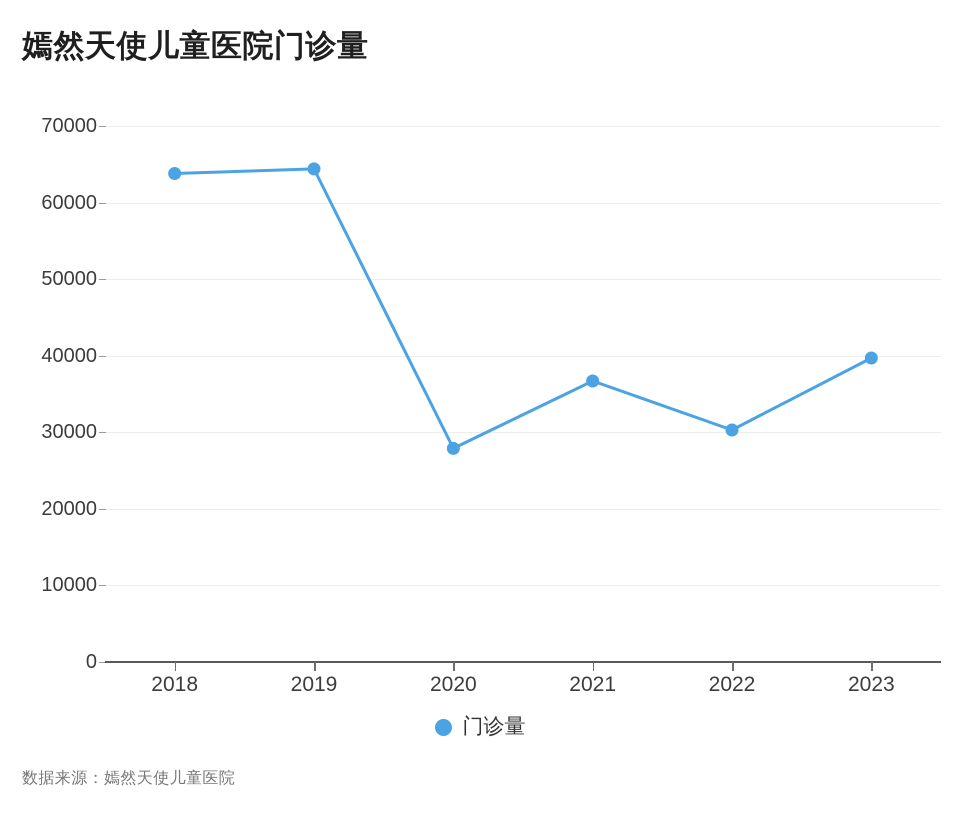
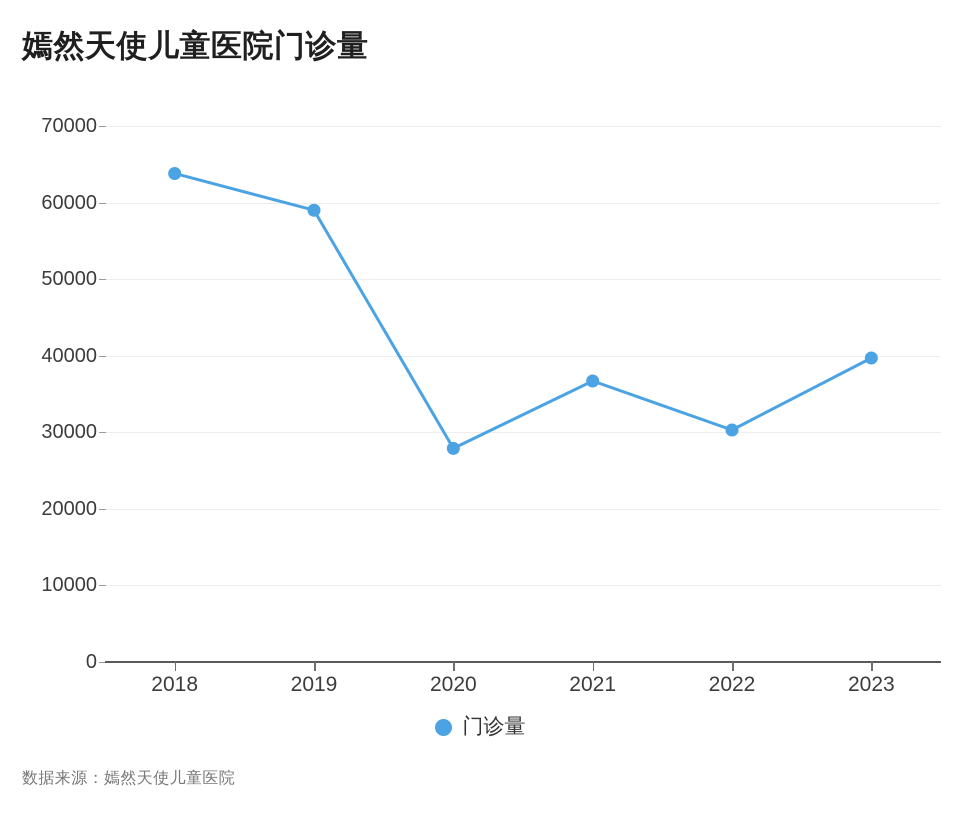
2019: 64000 -> 59000
